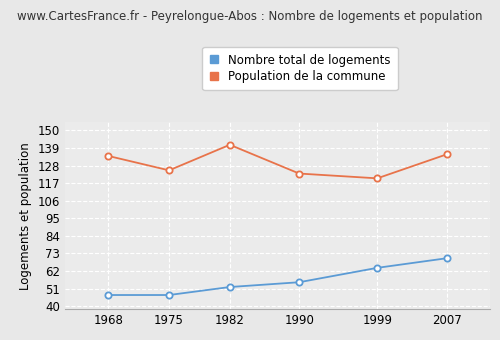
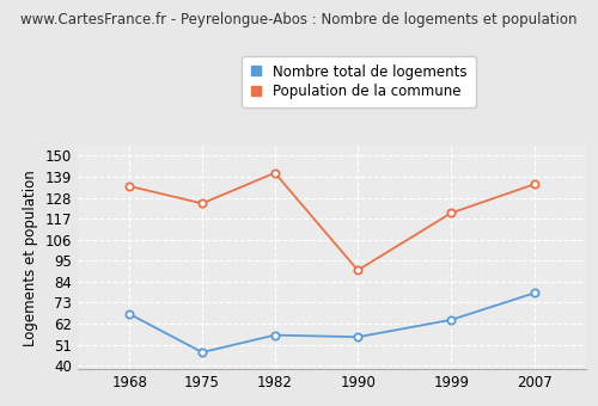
Nombre total de logements/1968: 47 -> 67
Nombre total de logements/1982: 52 -> 56
Population de la commune/1990: 123 -> 90
Nombre total de logements/2007: 70 -> 78
